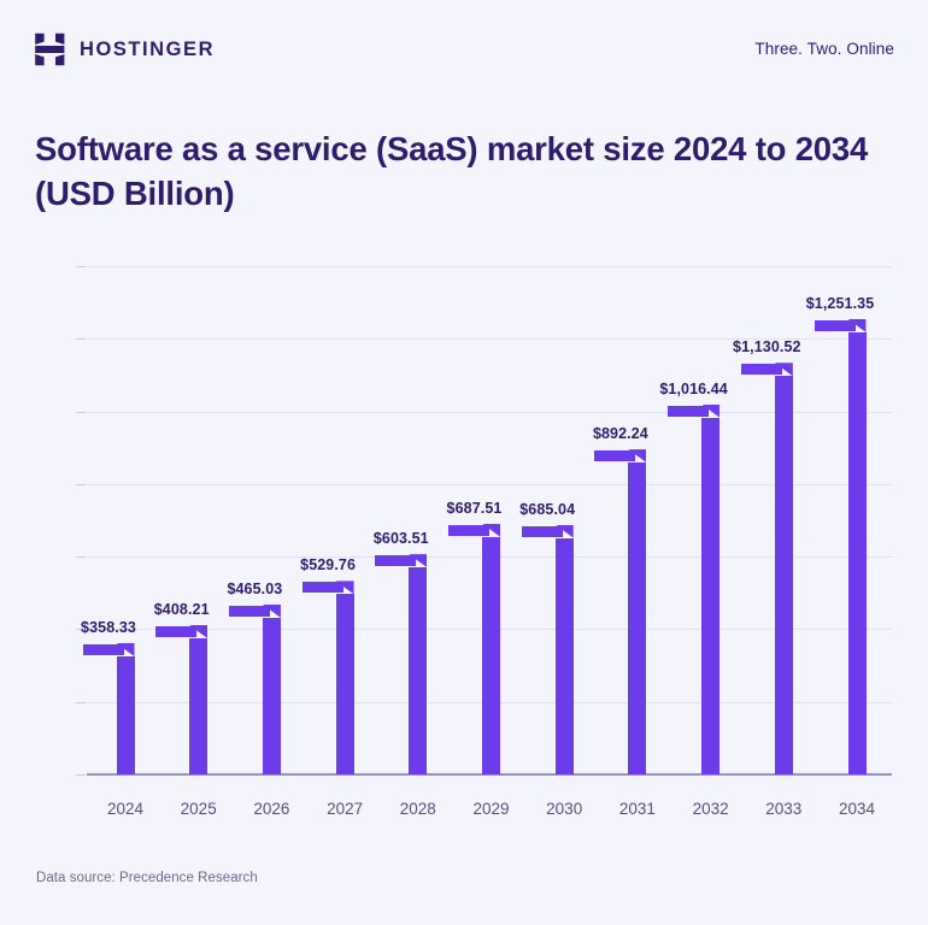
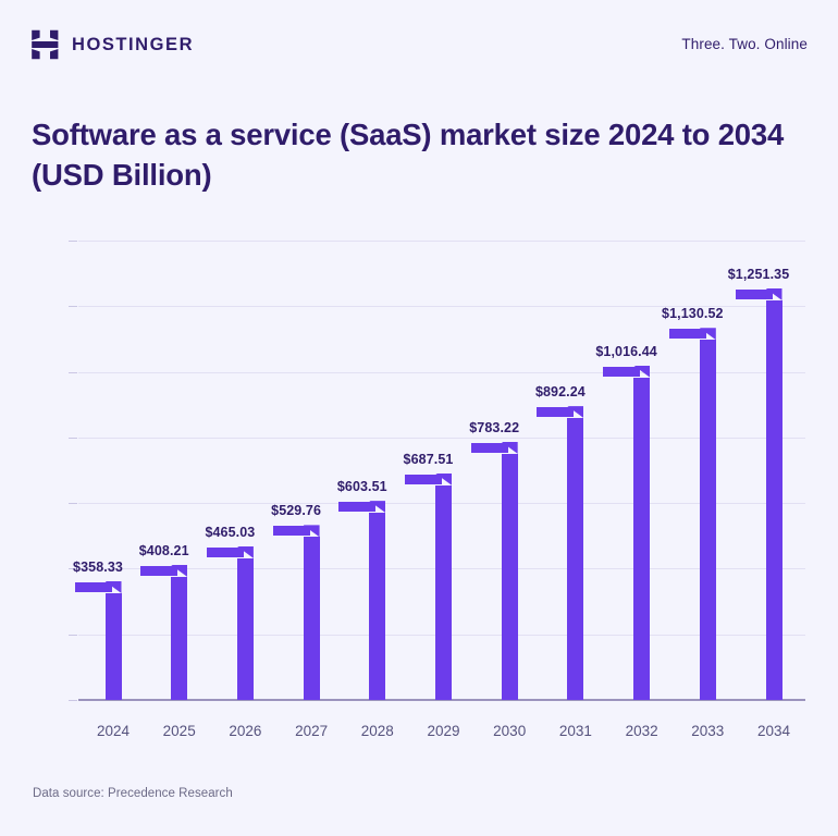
2030: $685.04 -> $783.22
